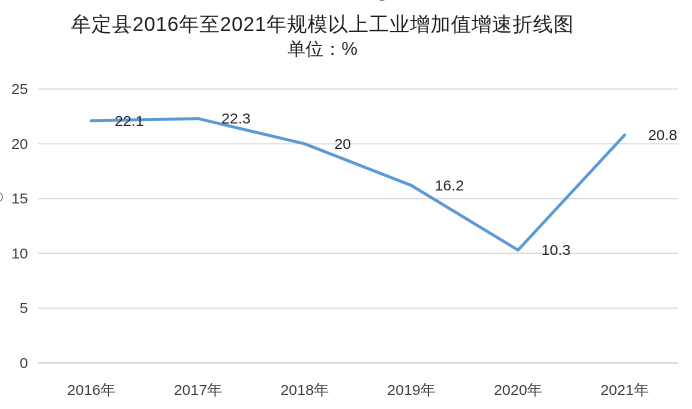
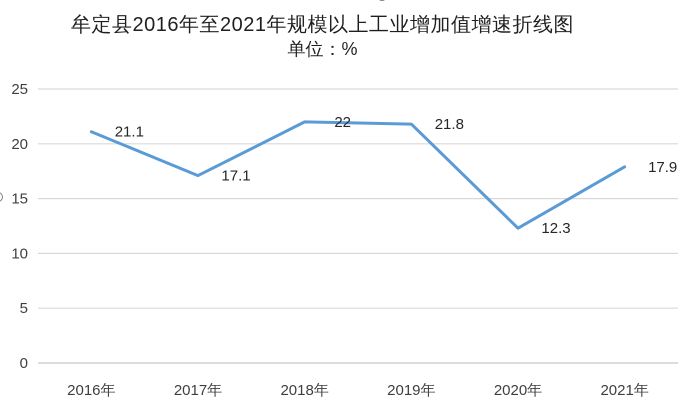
2016年: 22.1 -> 21.1
2017年: 22.3 -> 17.1
2018年: 20 -> 22
2019年: 16.2 -> 21.8
2020年: 10.3 -> 12.3
2021年: 20.8 -> 17.9
